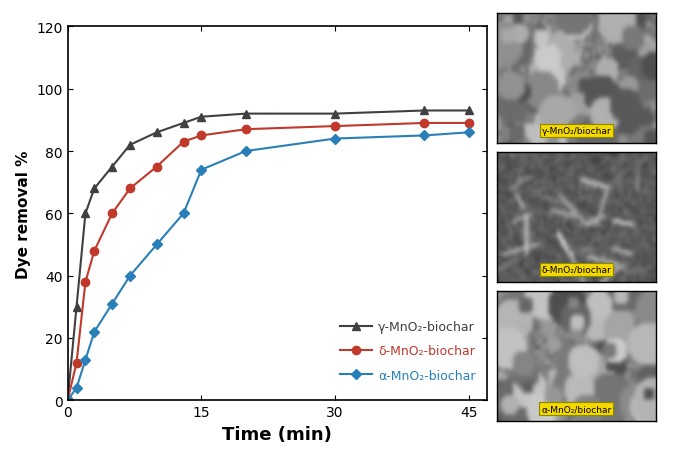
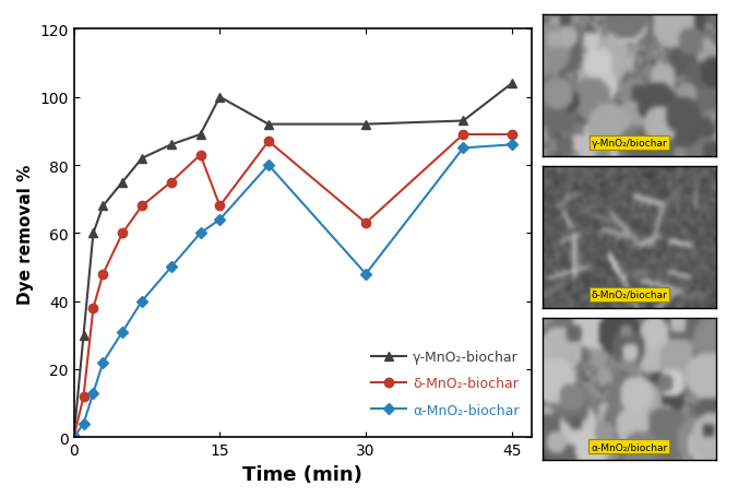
γ-MnO₂-biochar/15: 91 -> 100
δ-MnO₂-biochar/15: 85 -> 68
α-MnO₂-biochar/15: 74 -> 64
δ-MnO₂-biochar/30: 88 -> 63
α-MnO₂-biochar/30: 84 -> 48
γ-MnO₂-biochar/45: 93 -> 104
